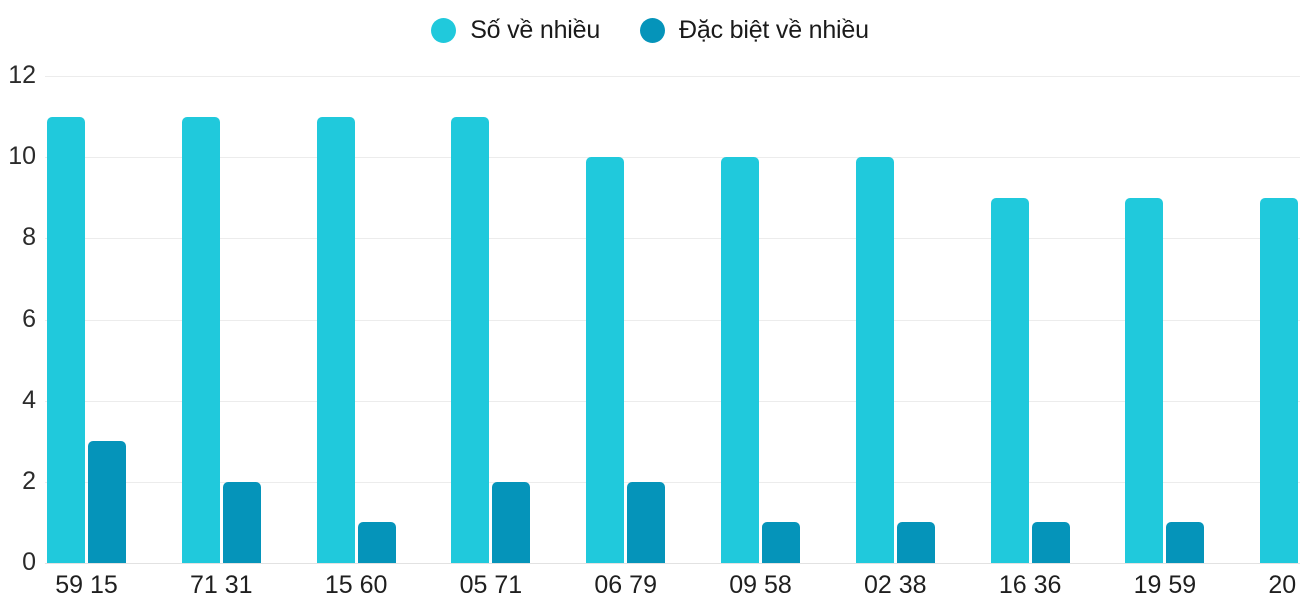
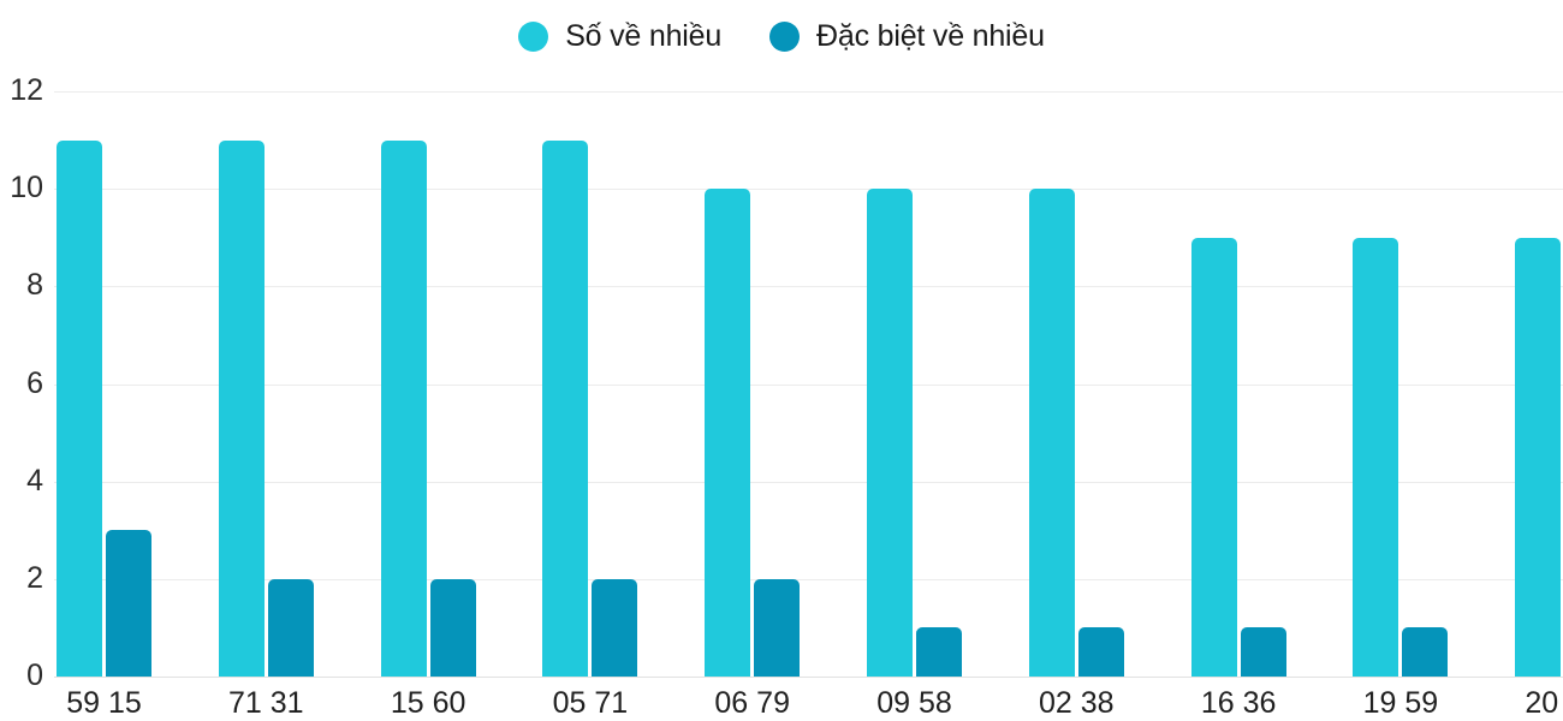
Đặc biệt về nhiều/15 60: 1 -> 2
